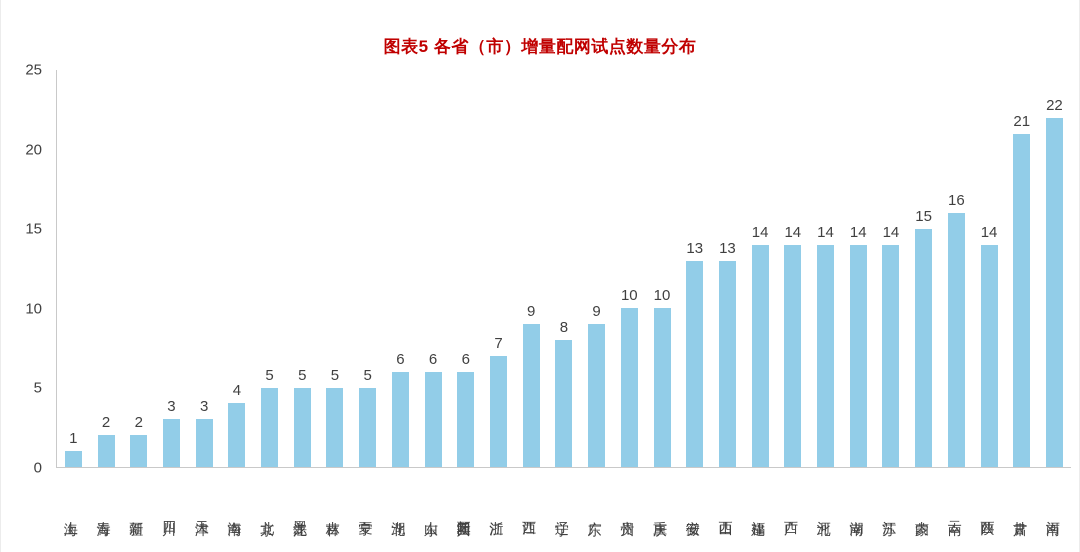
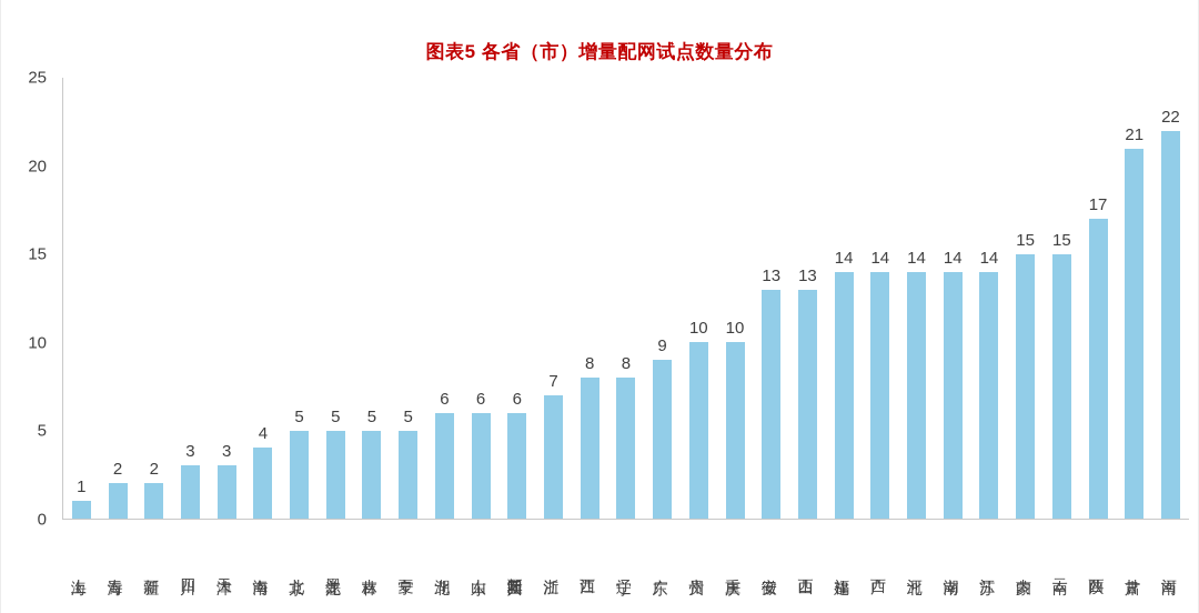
江西: 9 -> 8
云南: 16 -> 15
陕西: 14 -> 17
